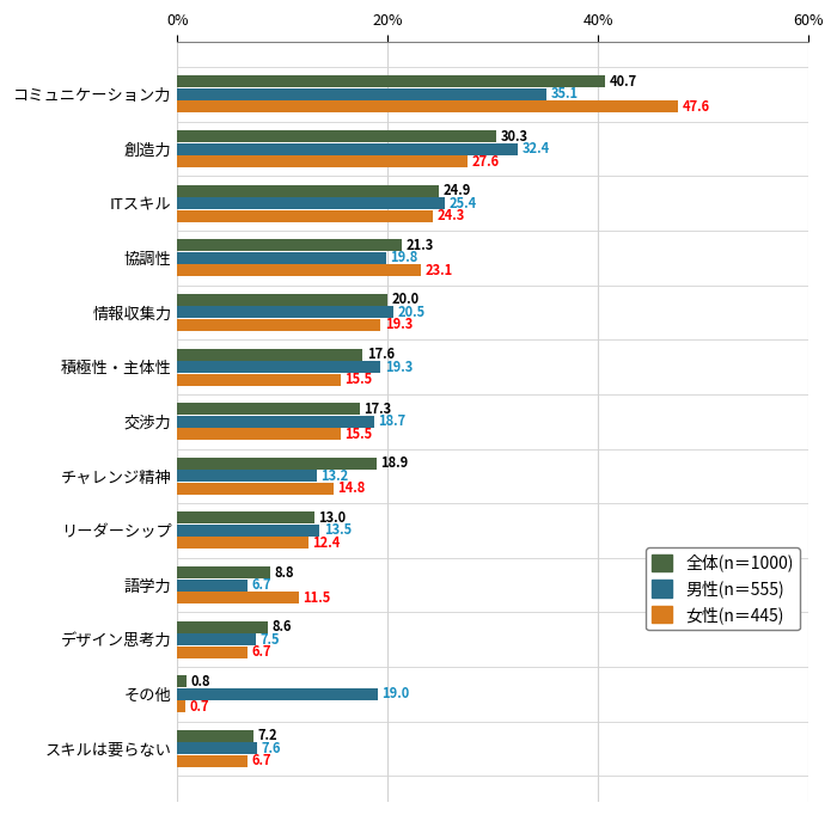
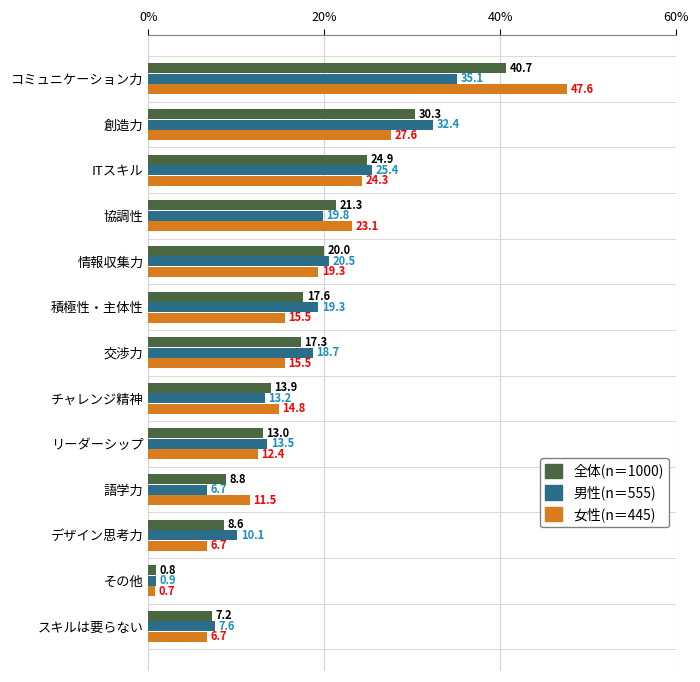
全体(n＝1000)/チャレンジ精神: 18.9 -> 13.9
男性(n＝555)/デザイン思考力: 7.5 -> 10.1
男性(n＝555)/その他: 19.0% -> 0.9%
